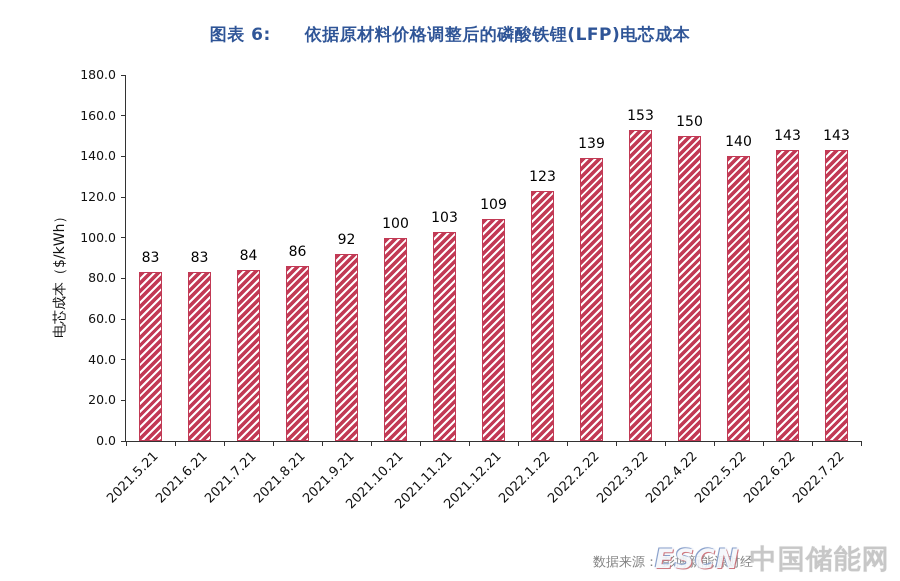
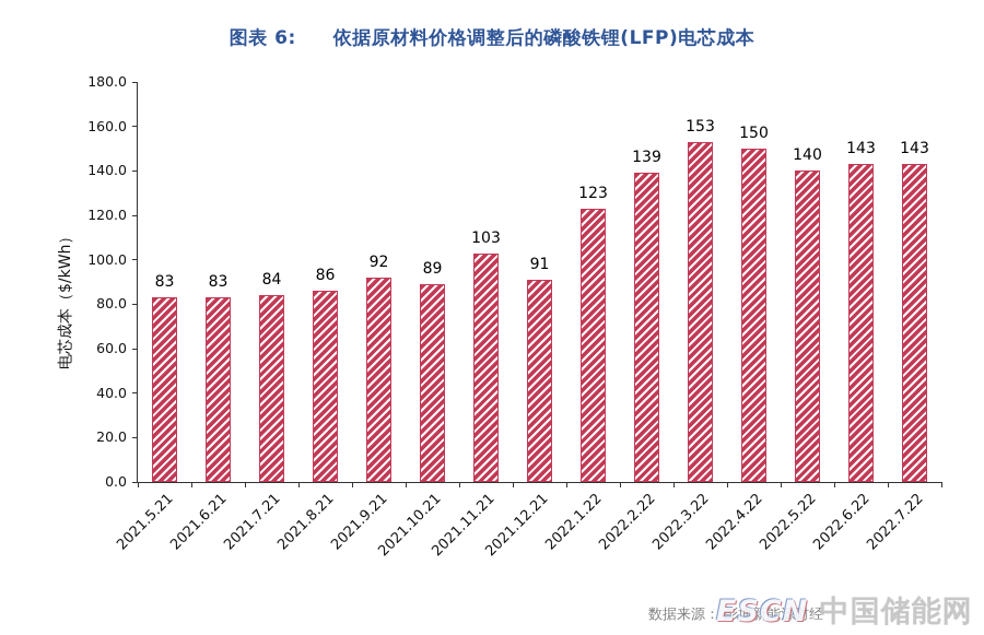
2021.10.21: 100 -> 89
2021.12.21: 109 -> 91
